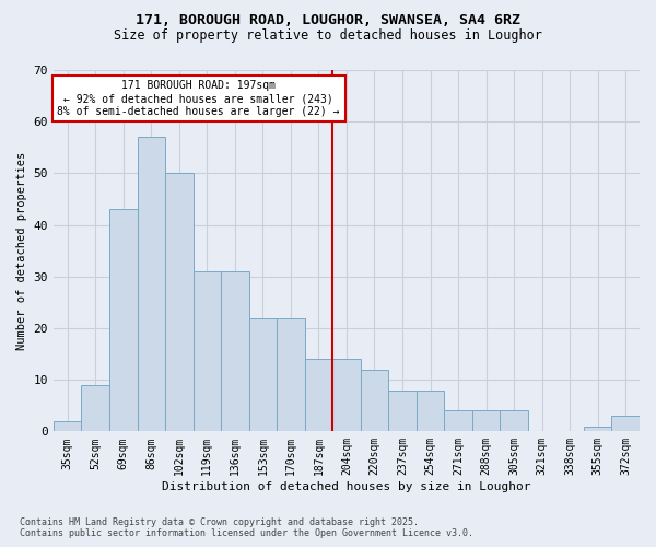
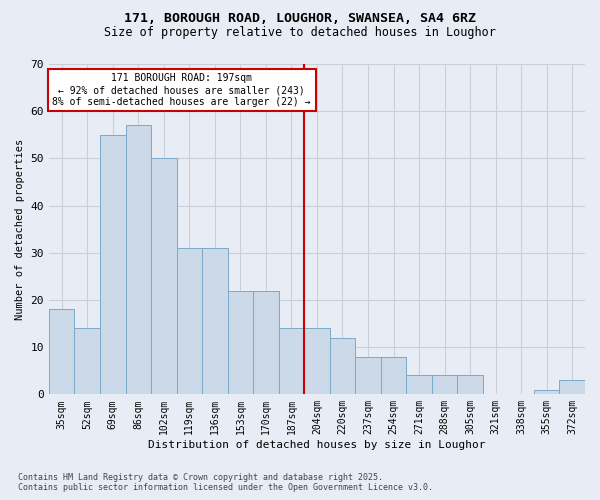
35sqm: 2 -> 18
52sqm: 9 -> 14
69sqm: 43 -> 55
